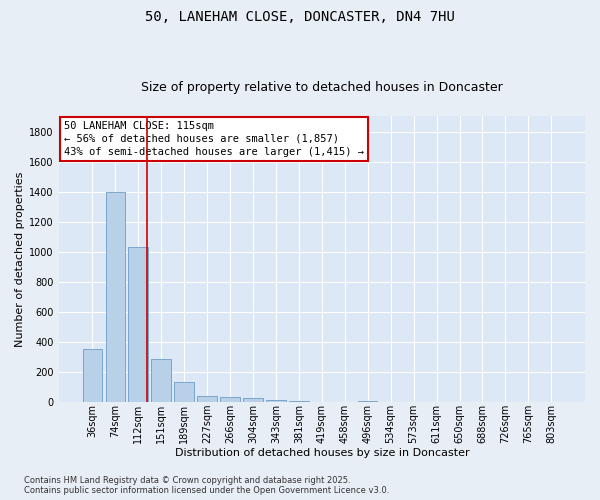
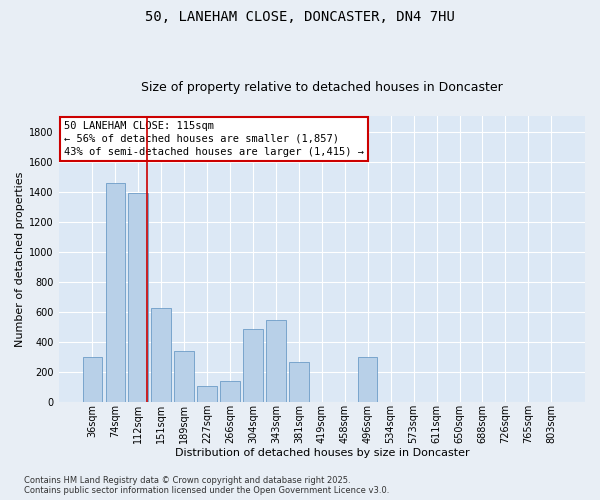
36sqm: 360 -> 300
74sqm: 1400 -> 1460
112sqm: 1030 -> 1390
151sqm: 290 -> 630
189sqm: 140 -> 340
227sqm: 40 -> 110
266sqm: 40 -> 140
304sqm: 30 -> 490
343sqm: 20 -> 550
381sqm: 10 -> 270
496sqm: 10 -> 300
